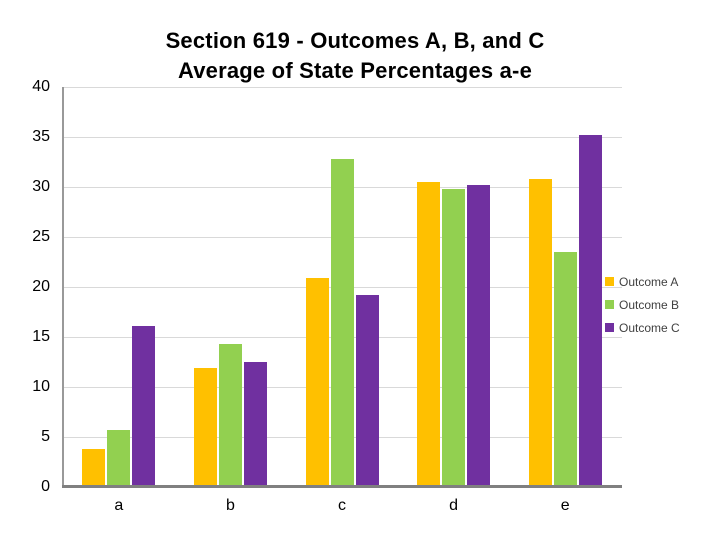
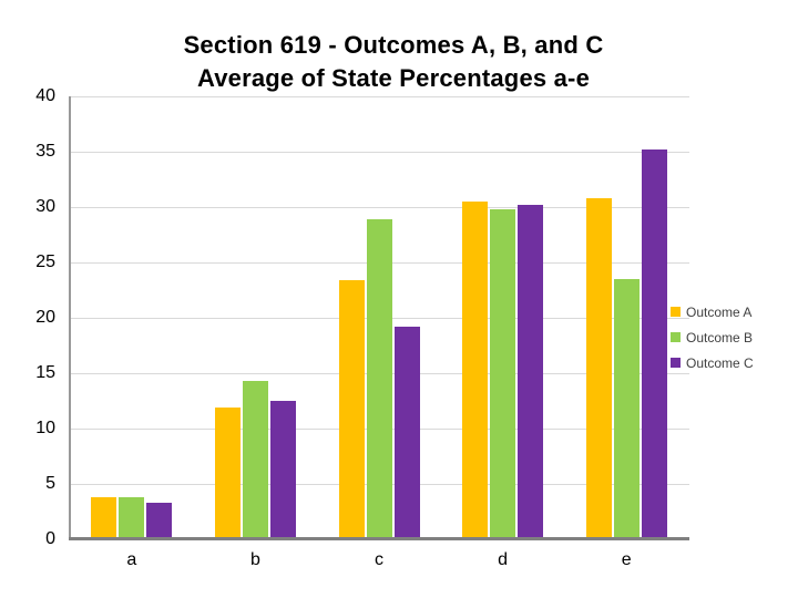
Outcome B/a: 5.7 -> 3.8
Outcome C/a: 16.1 -> 3.3
Outcome A/c: 20.9 -> 23.4
Outcome B/c: 32.8 -> 28.9
